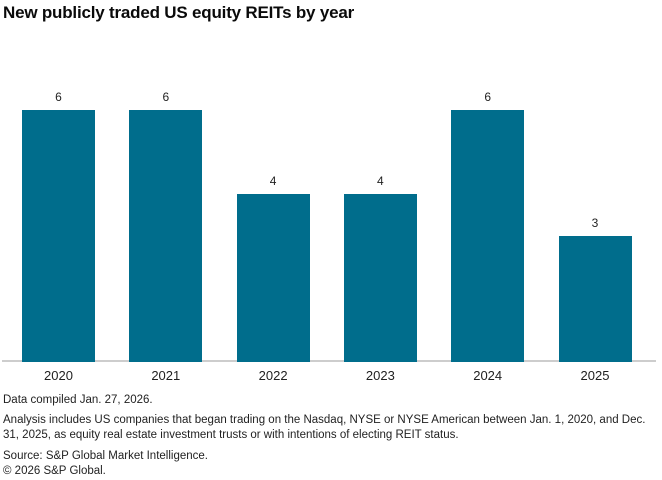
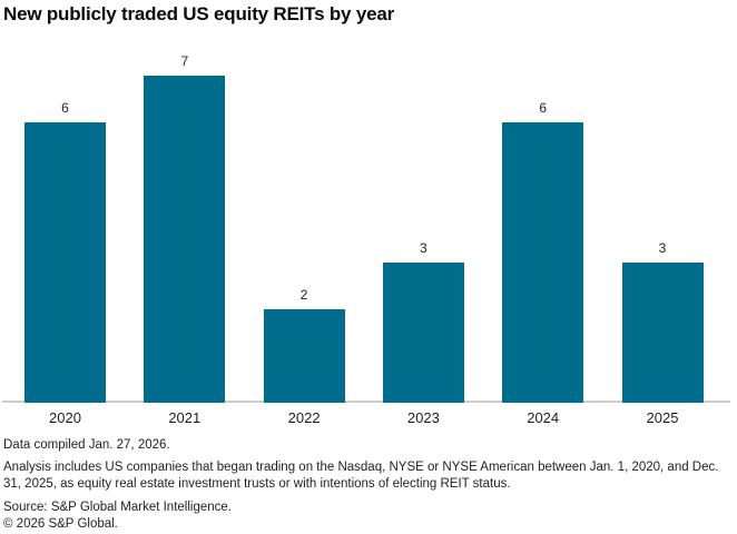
2021: 6 -> 7
2022: 4 -> 2
2023: 4 -> 3
